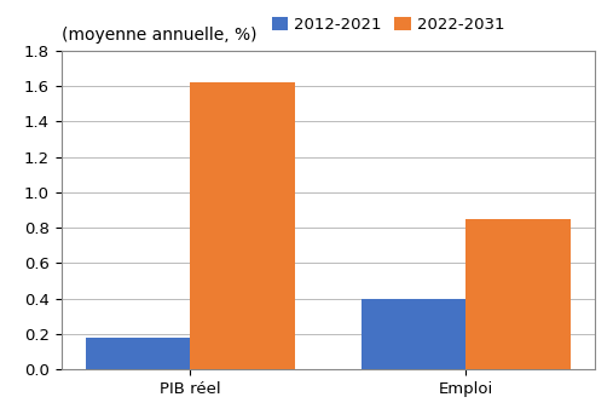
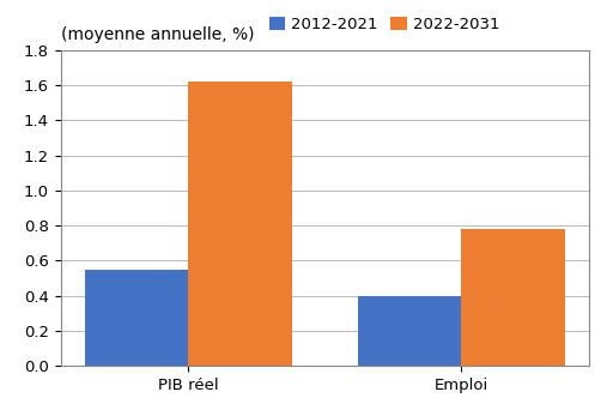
2012-2021/PIB réel: 0.18 -> 0.55
2022-2031/Emploi: 0.85 -> 0.78
